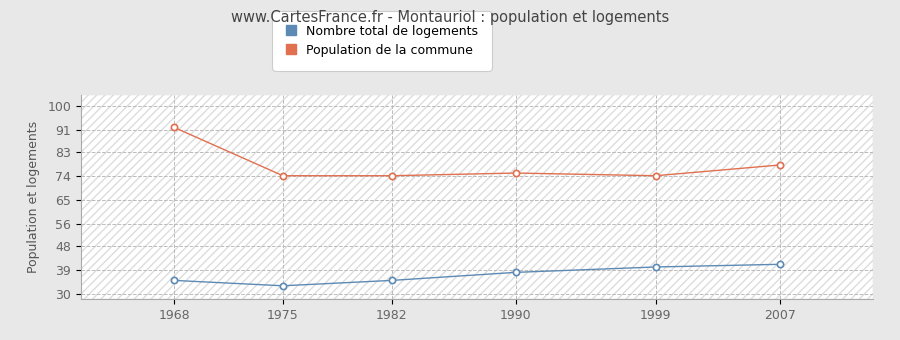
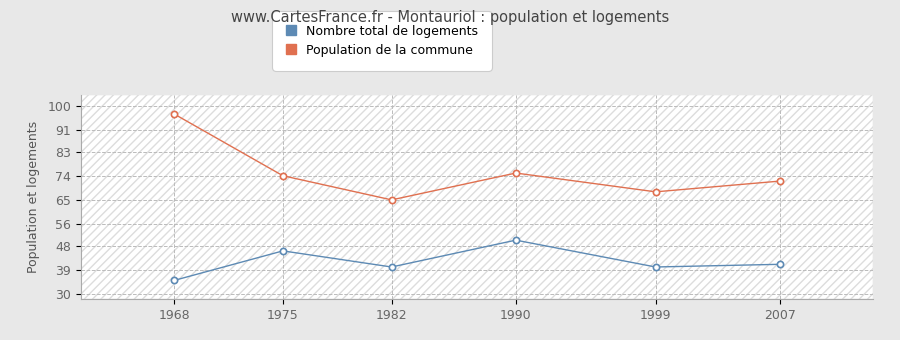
Population de la commune/1968: 92 -> 97
Nombre total de logements/1975: 33 -> 46
Nombre total de logements/1982: 35 -> 40
Population de la commune/1982: 74 -> 65
Nombre total de logements/1990: 38 -> 50
Population de la commune/1999: 74 -> 68
Population de la commune/2007: 78 -> 72
